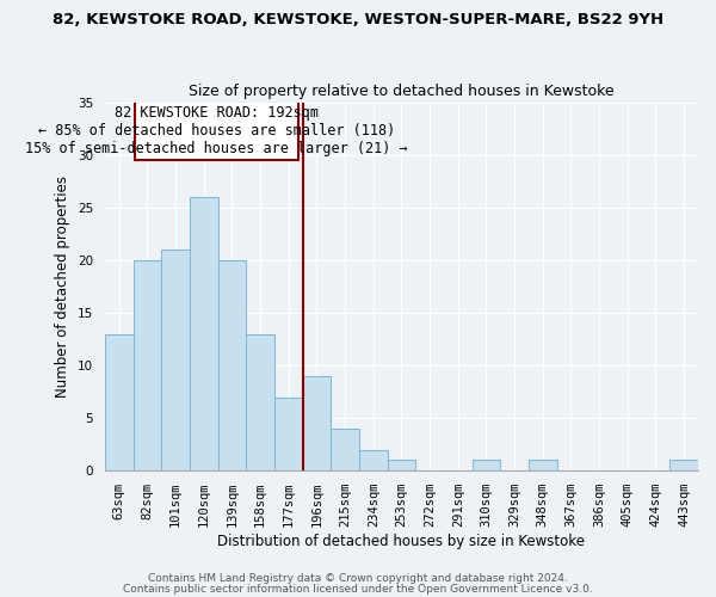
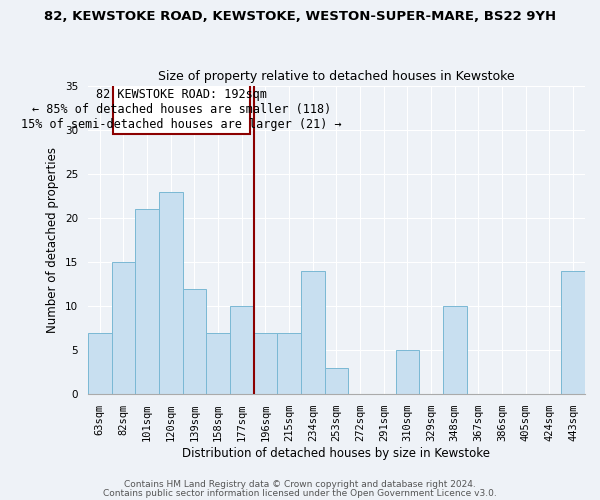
63sqm: 13 -> 7
82sqm: 20 -> 15
120sqm: 26 -> 23
139sqm: 20 -> 12
158sqm: 13 -> 7
177sqm: 7 -> 10
196sqm: 9 -> 7
215sqm: 4 -> 7
234sqm: 2 -> 14
253sqm: 1 -> 3
310sqm: 1 -> 5
348sqm: 1 -> 10
443sqm: 1 -> 14
